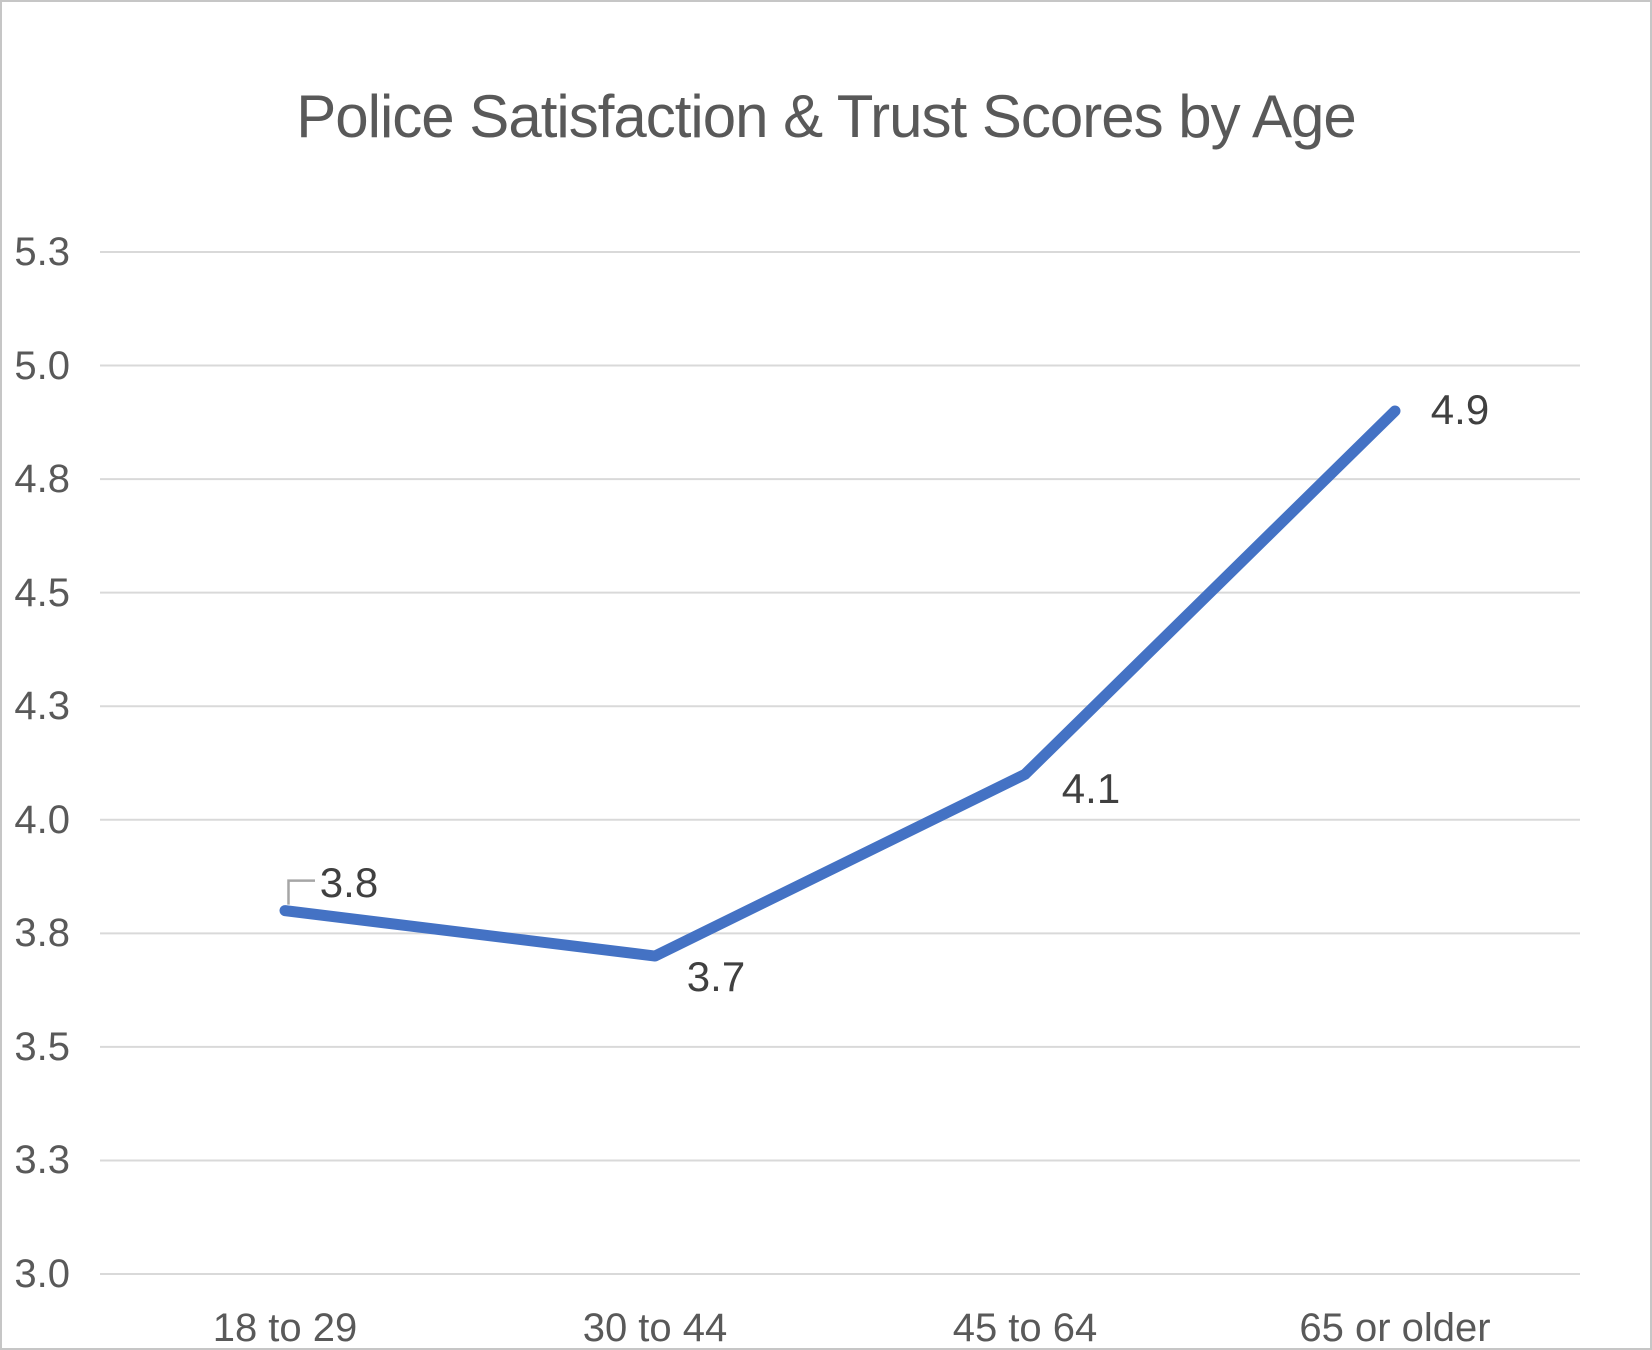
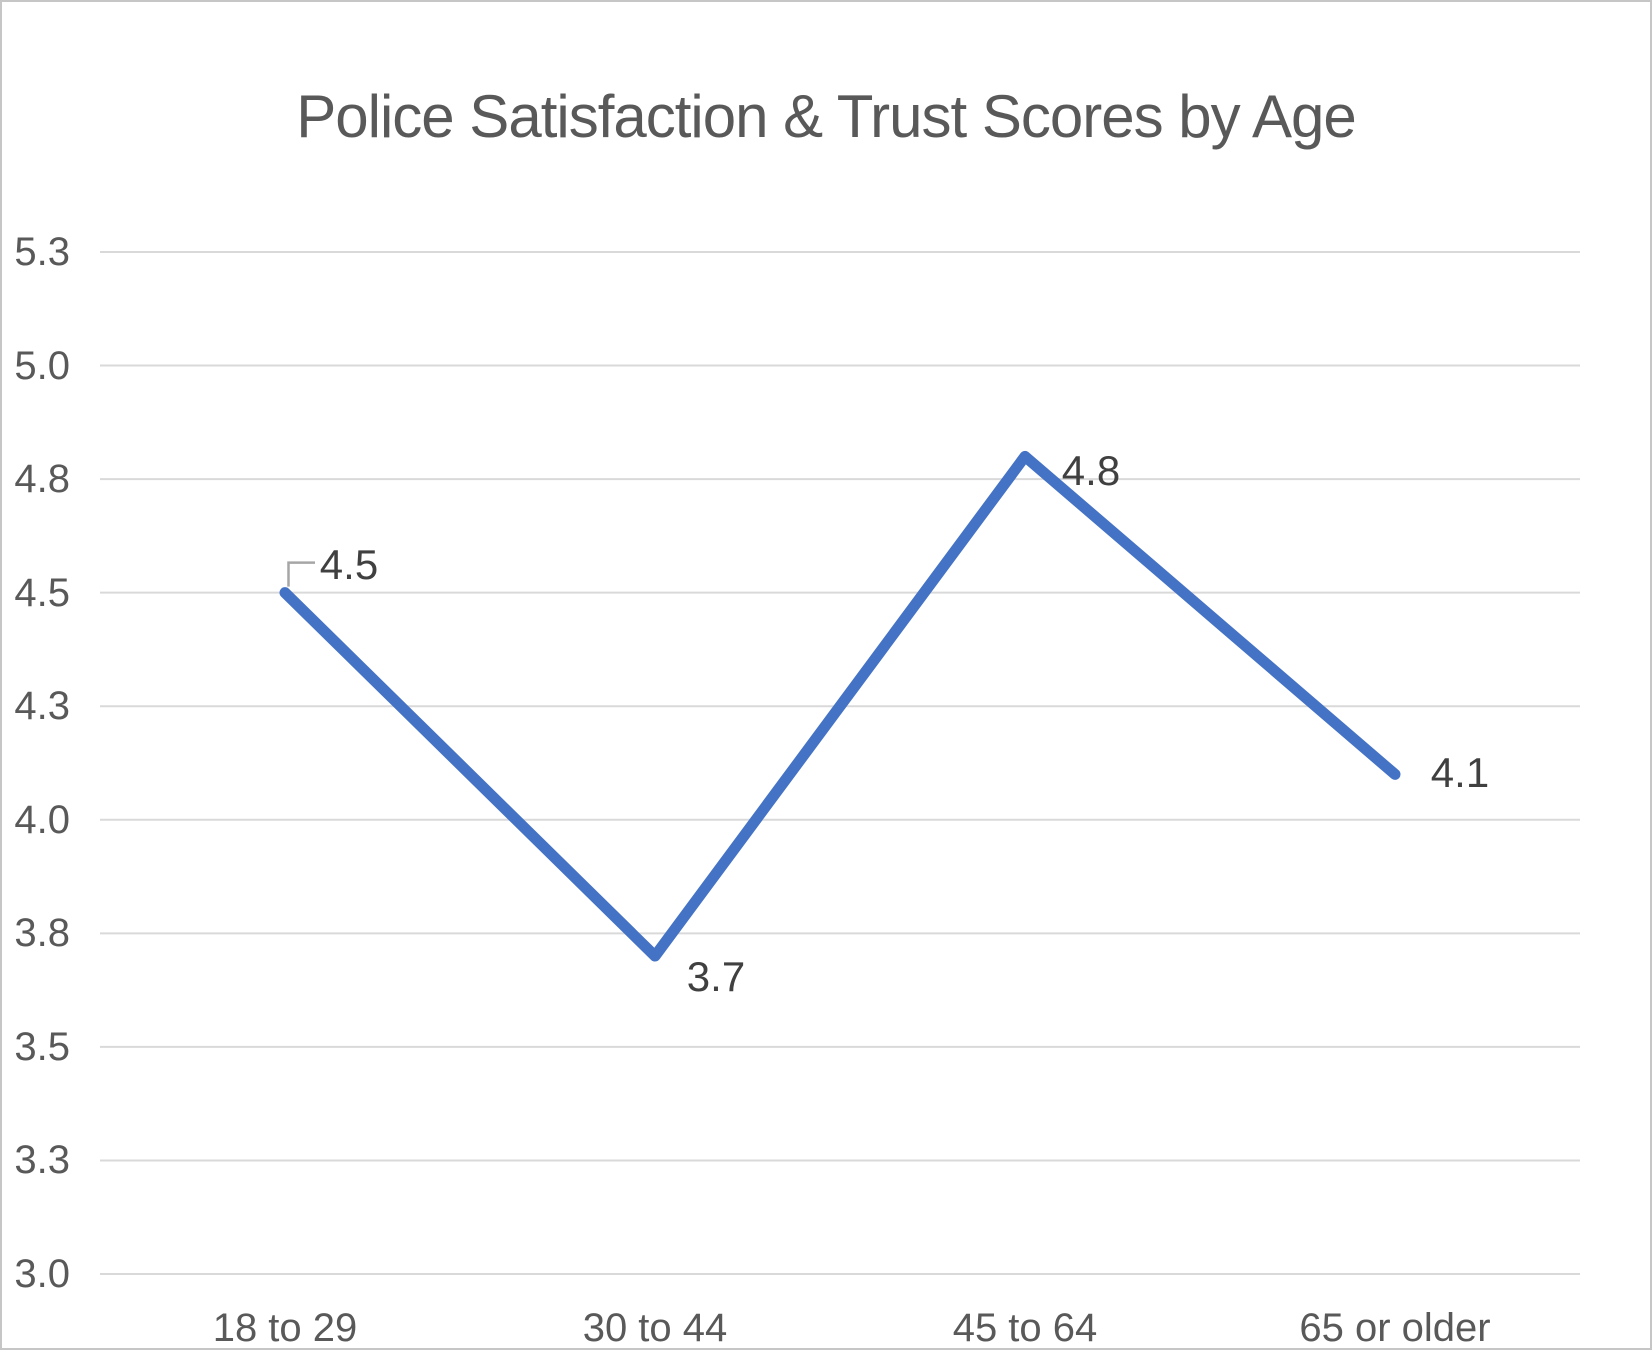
18 to 29: 3.8 -> 4.5
45 to 64: 4.1 -> 4.8
65 or older: 4.9 -> 4.1
